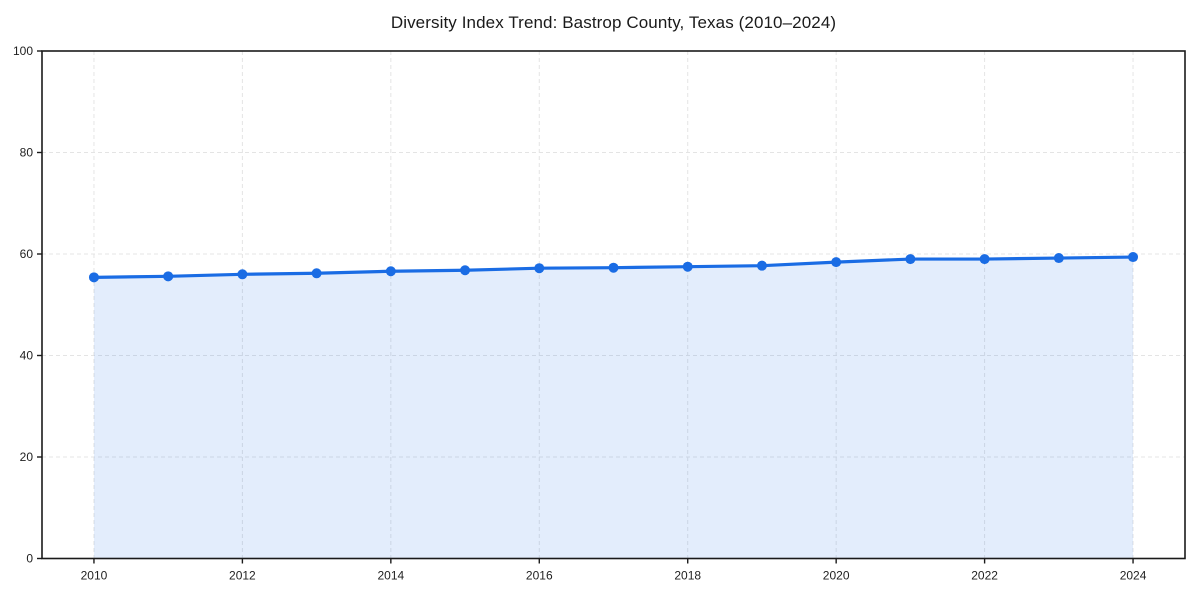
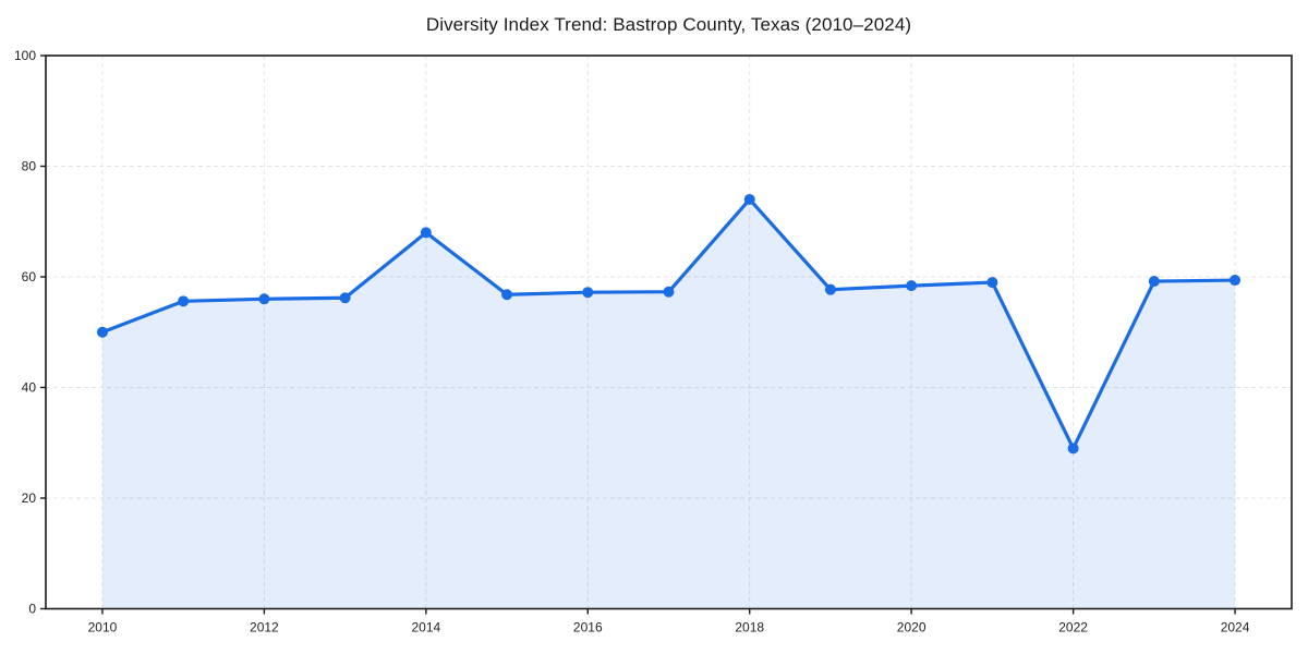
2010: 55 -> 50
2014: 57 -> 68
2018: 58 -> 74
2022: 59 -> 29
